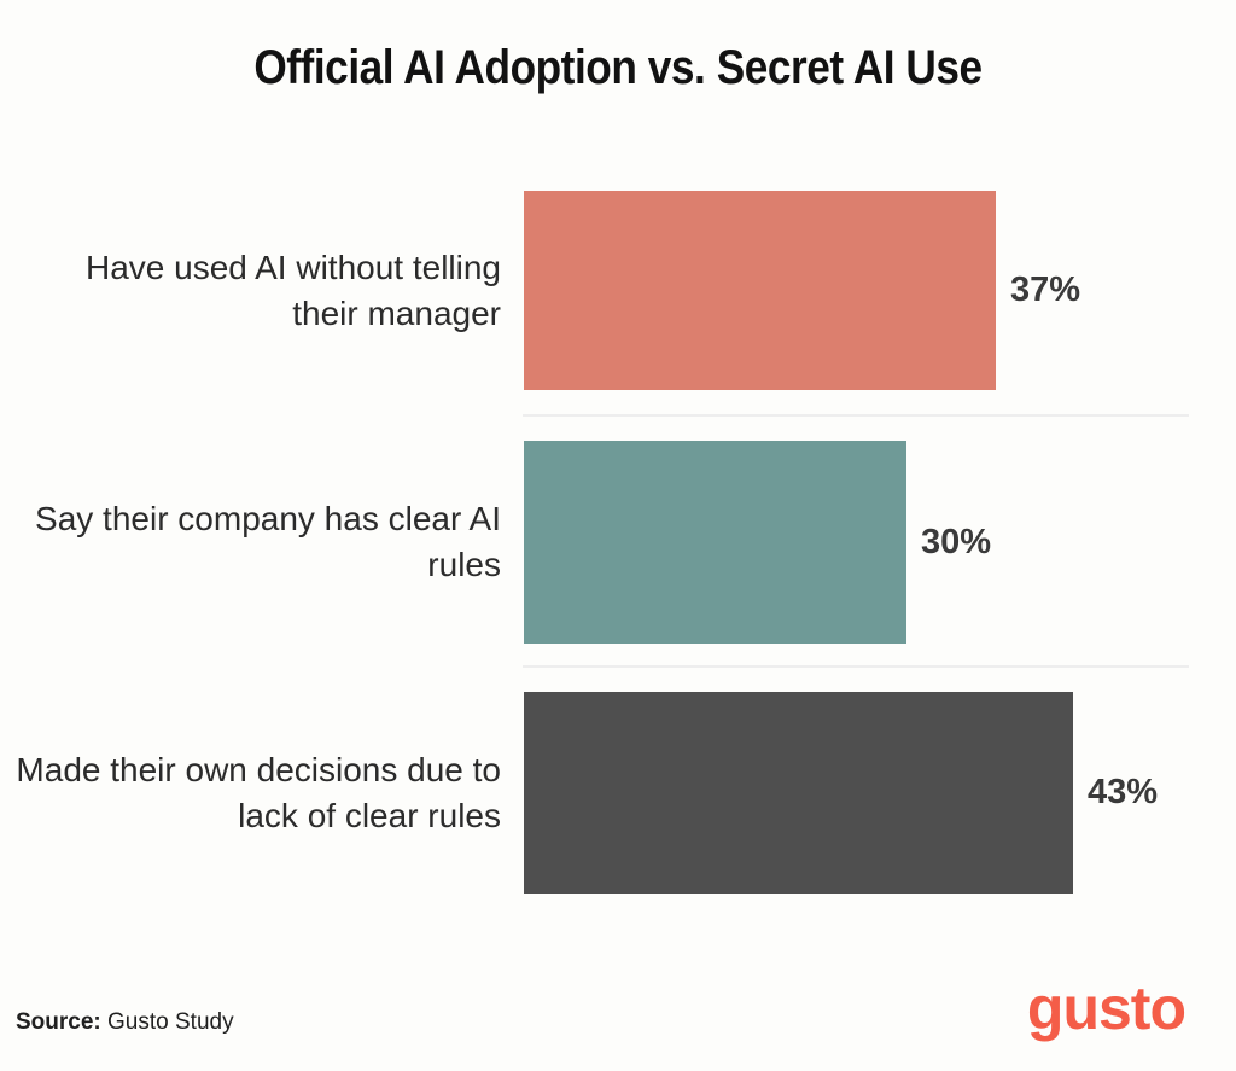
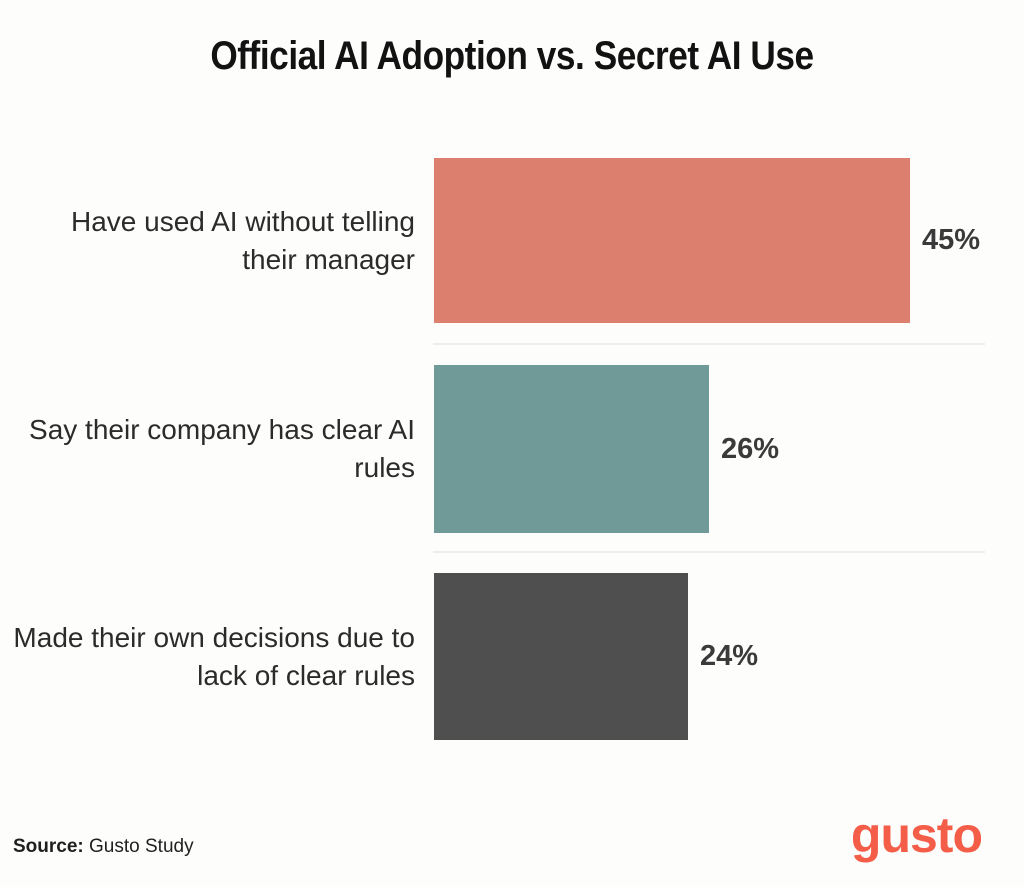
Have used AI without telling their manager: 37% -> 45%
Say their company has clear AI rules: 30% -> 26%
Made their own decisions due to lack of clear rules: 43% -> 24%
